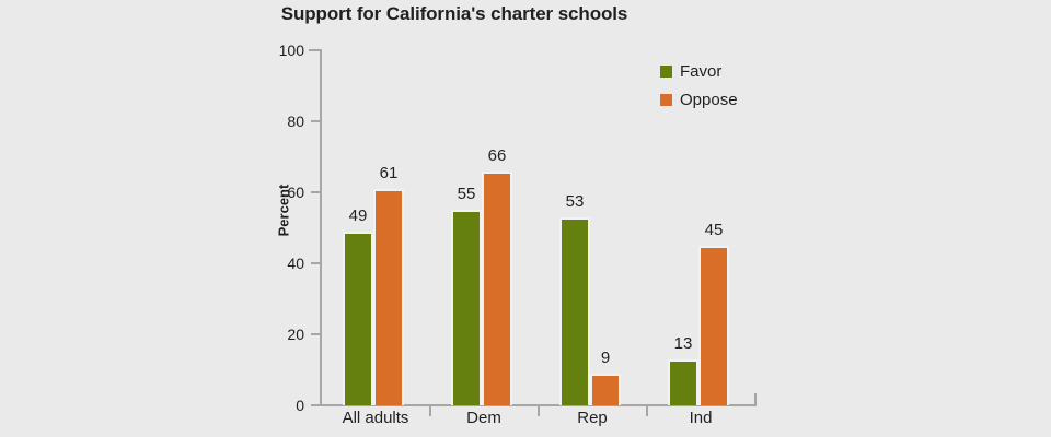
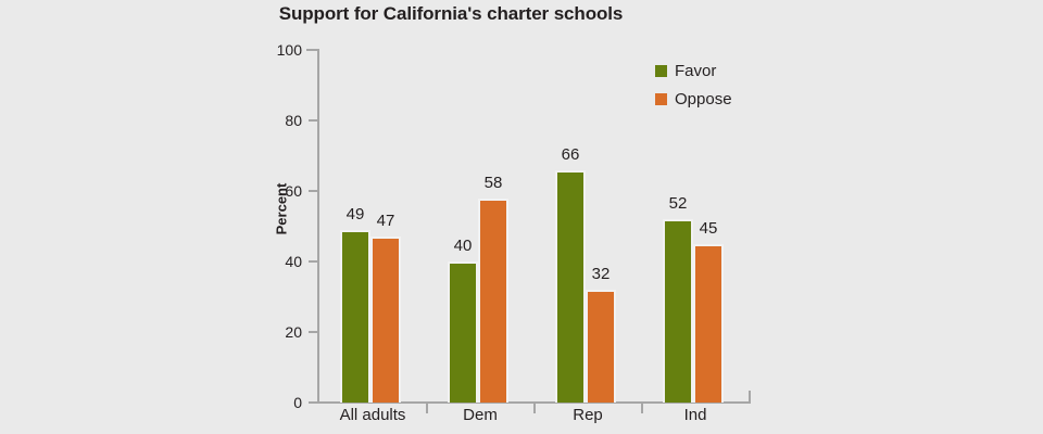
Oppose/All adults: 61 -> 47
Favor/Dem: 55 -> 40
Oppose/Dem: 66 -> 58
Favor/Rep: 53 -> 66
Oppose/Rep: 9 -> 32
Favor/Ind: 13 -> 52
